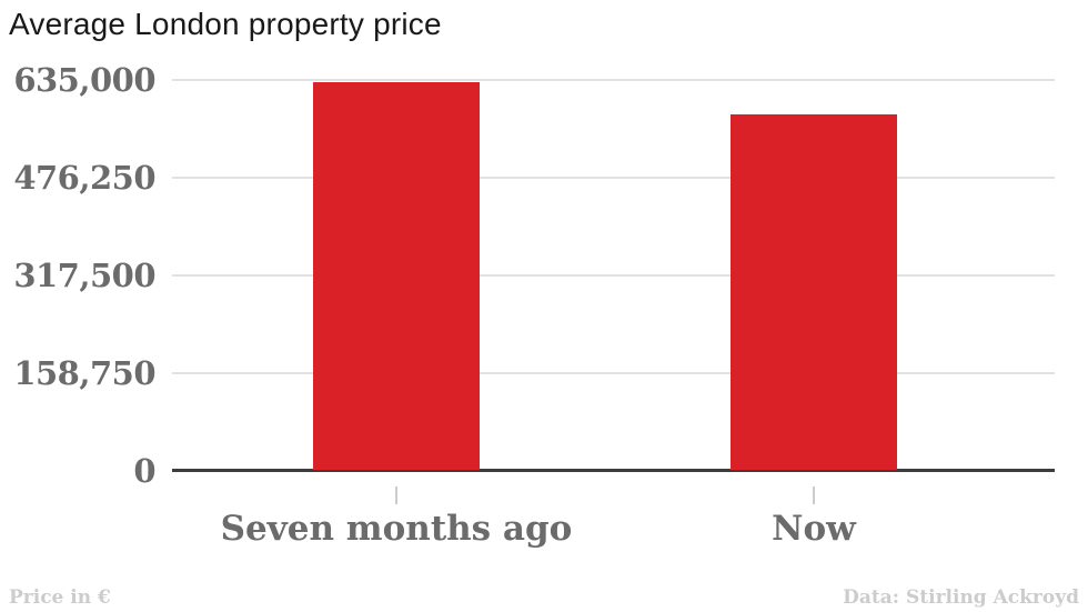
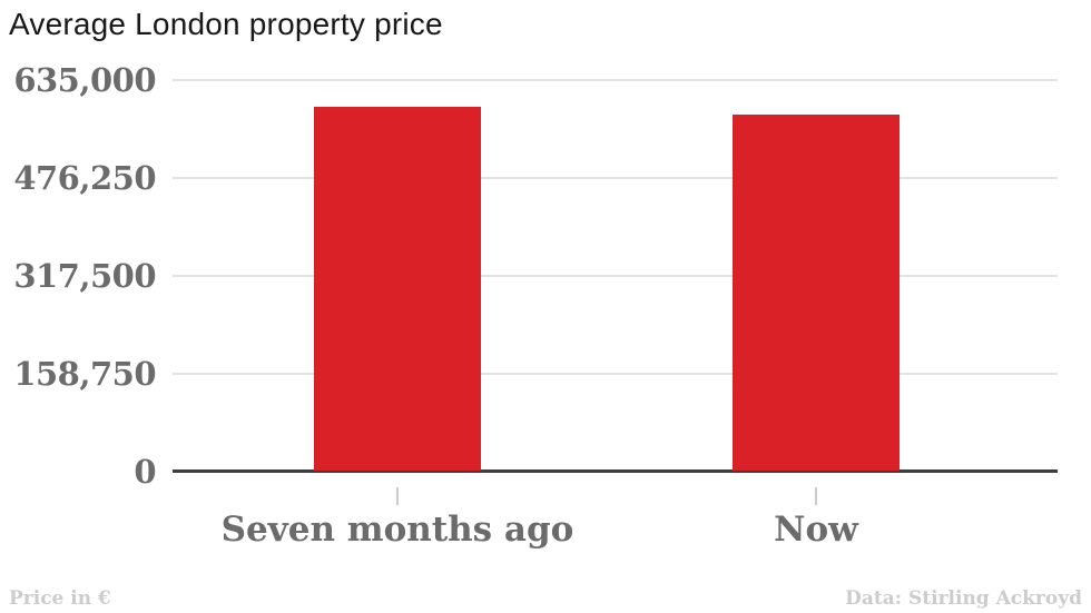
Seven months ago: 630000 -> 590000
